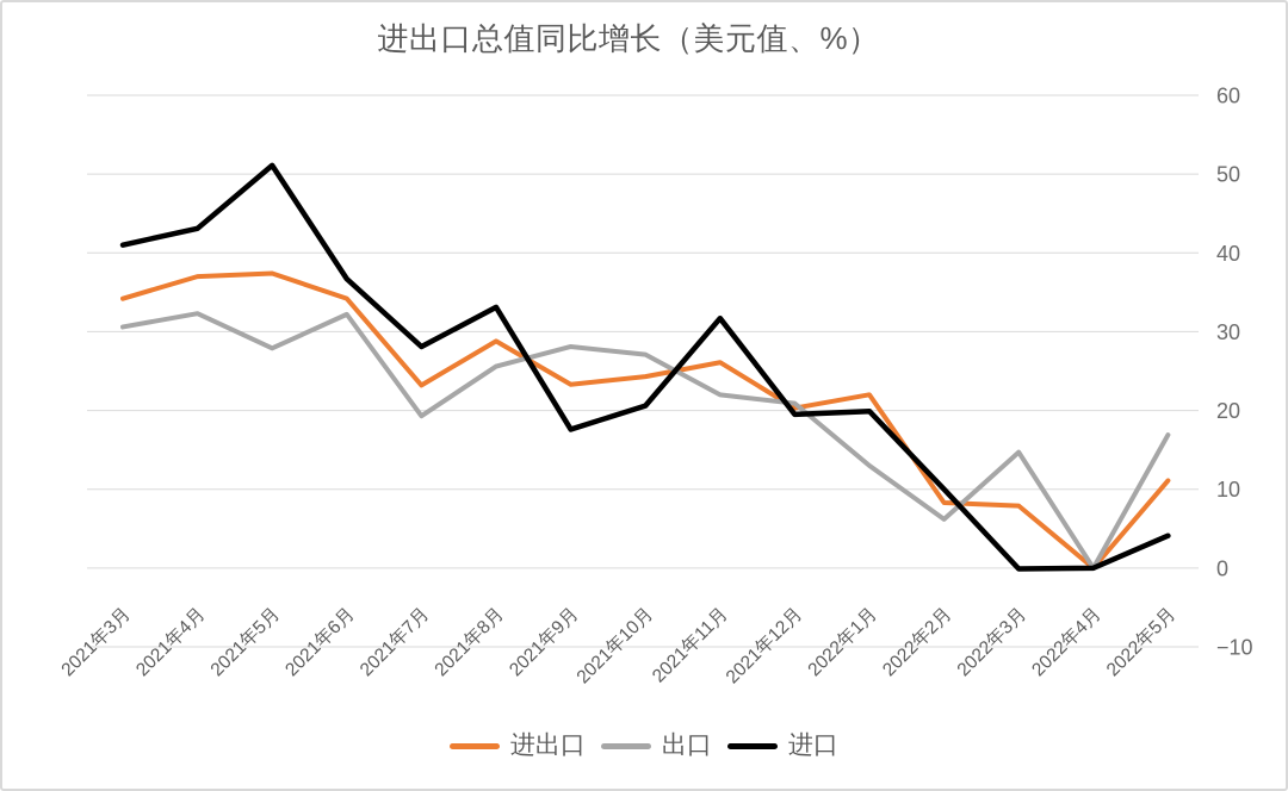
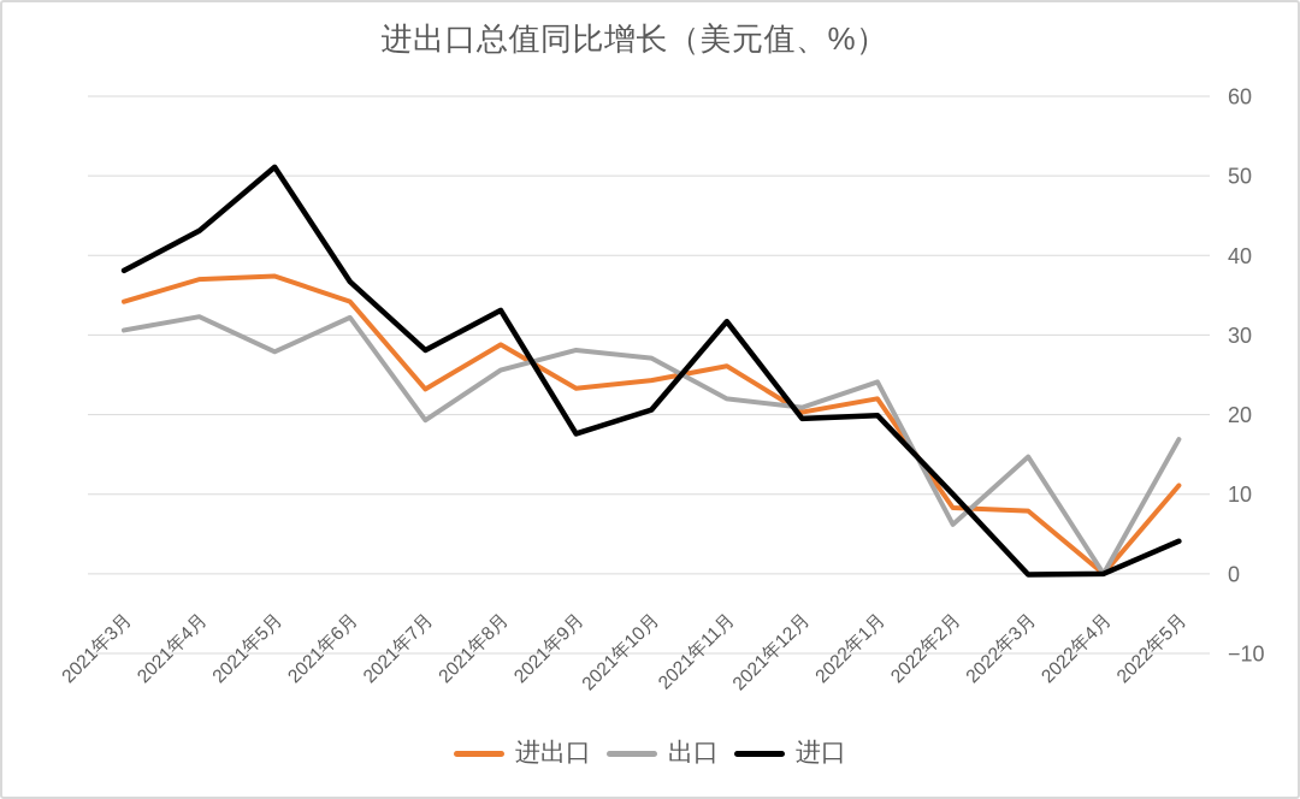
进口/2021年3月: 41 -> 38
出口/2022年1月: 13 -> 24
